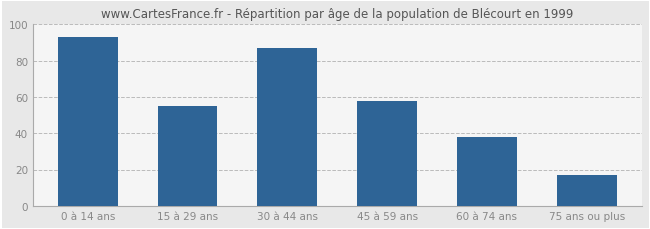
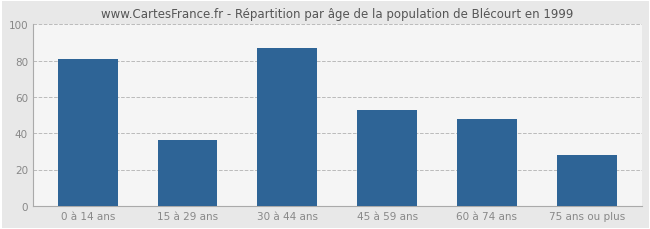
0 à 14 ans: 93 -> 81
15 à 29 ans: 55 -> 36
45 à 59 ans: 58 -> 53
60 à 74 ans: 38 -> 48
75 ans ou plus: 17 -> 28
